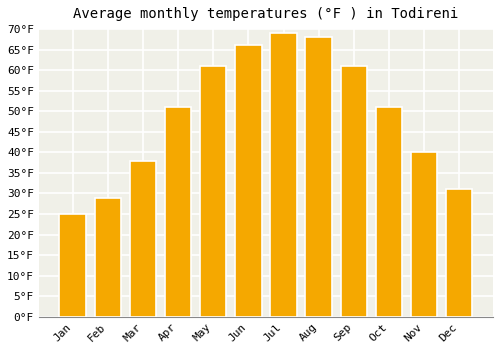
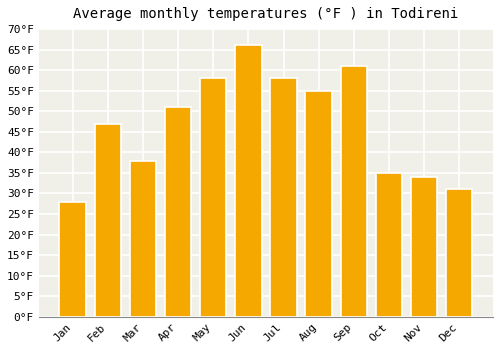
Jan: 25°F -> 28°F
Feb: 29°F -> 47°F
May: 61°F -> 58°F
Jul: 69°F -> 58°F
Aug: 68°F -> 55°F
Oct: 51°F -> 35°F
Nov: 40°F -> 34°F
